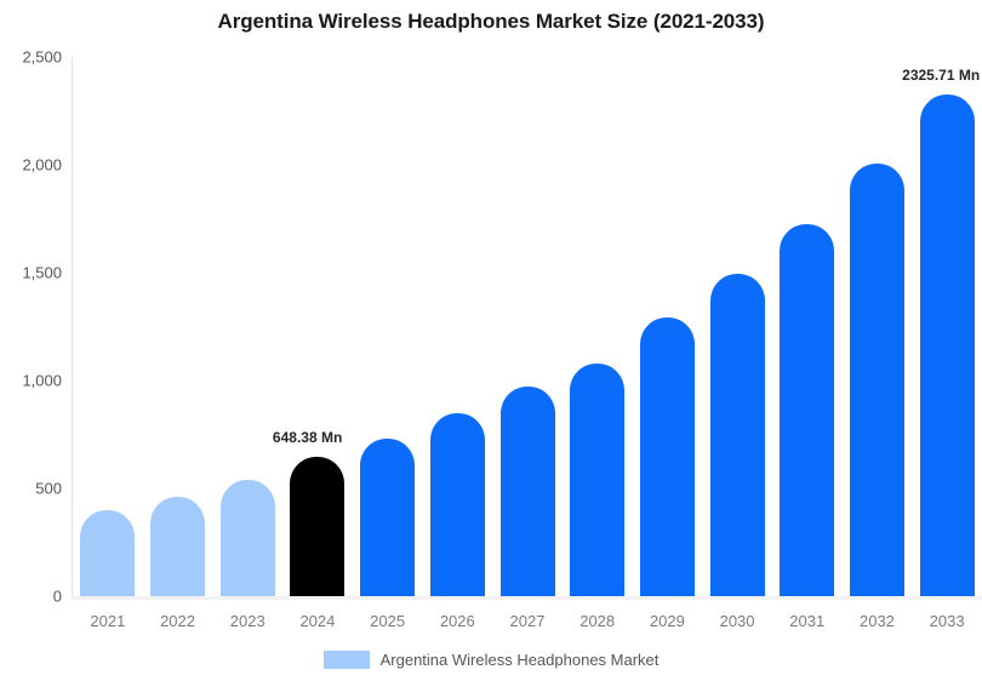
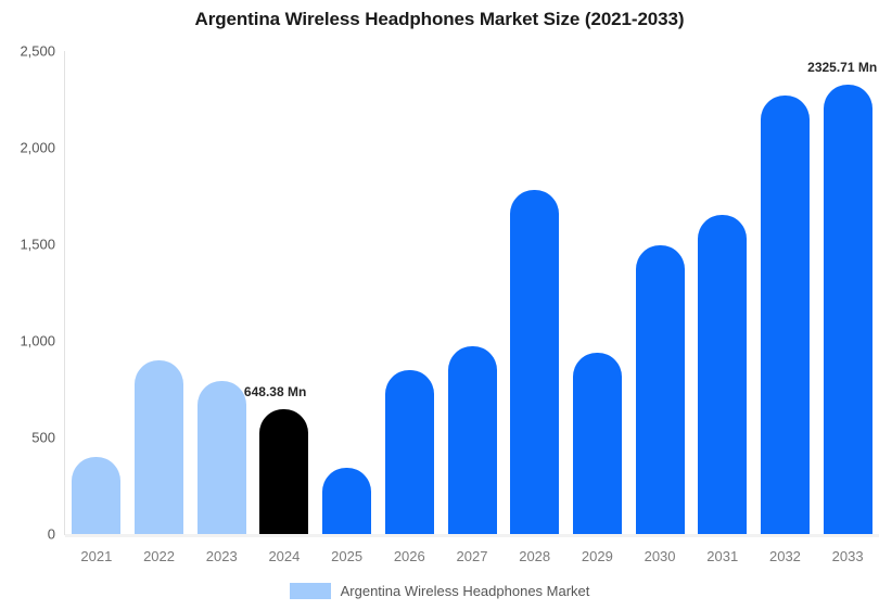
2022: 460 -> 900
2023: 540 -> 790
2025: 730 -> 340
2028: 1080 -> 1780
2029: 1290 -> 940
2031: 1720 -> 1650
2032: 2000 -> 2270
